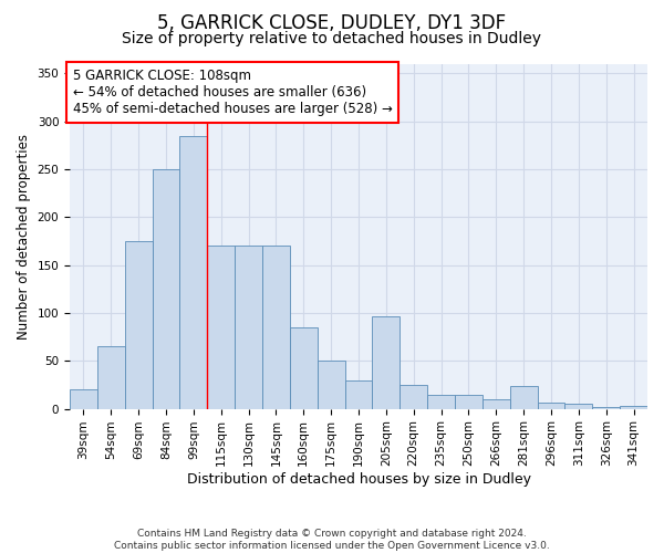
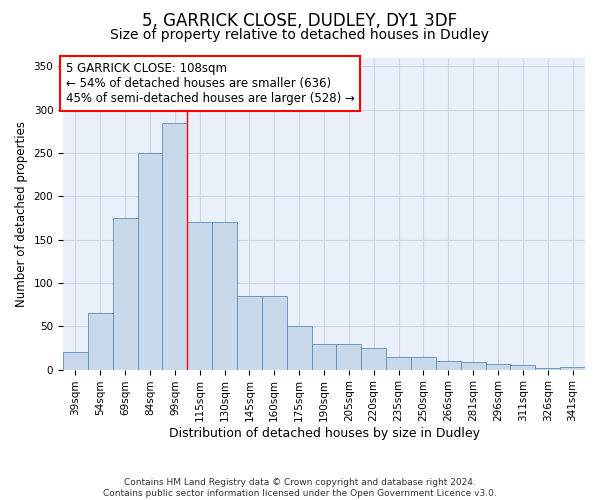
145sqm: 170 -> 85
205sqm: 96 -> 30
281sqm: 24 -> 9
